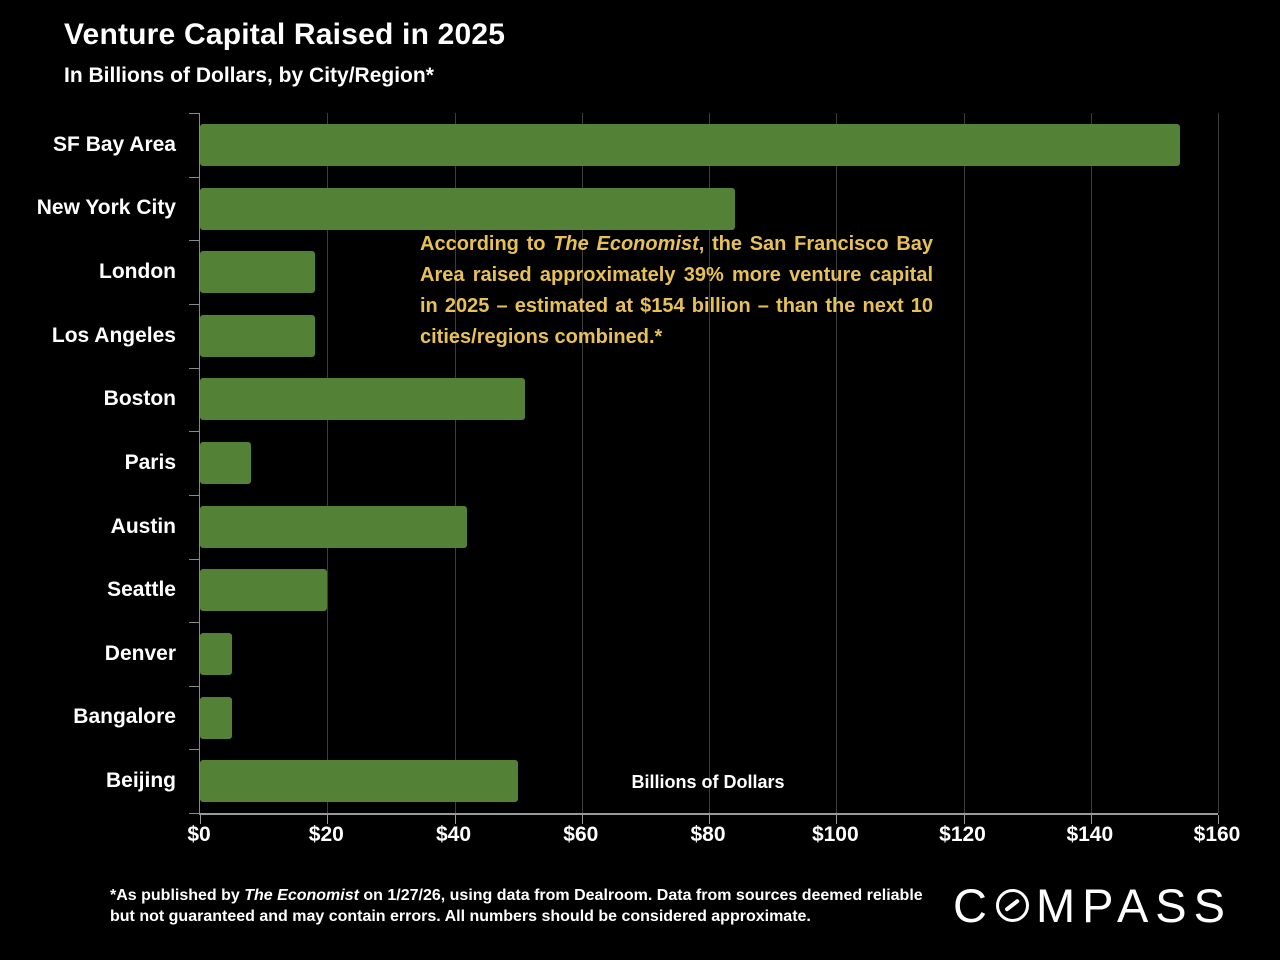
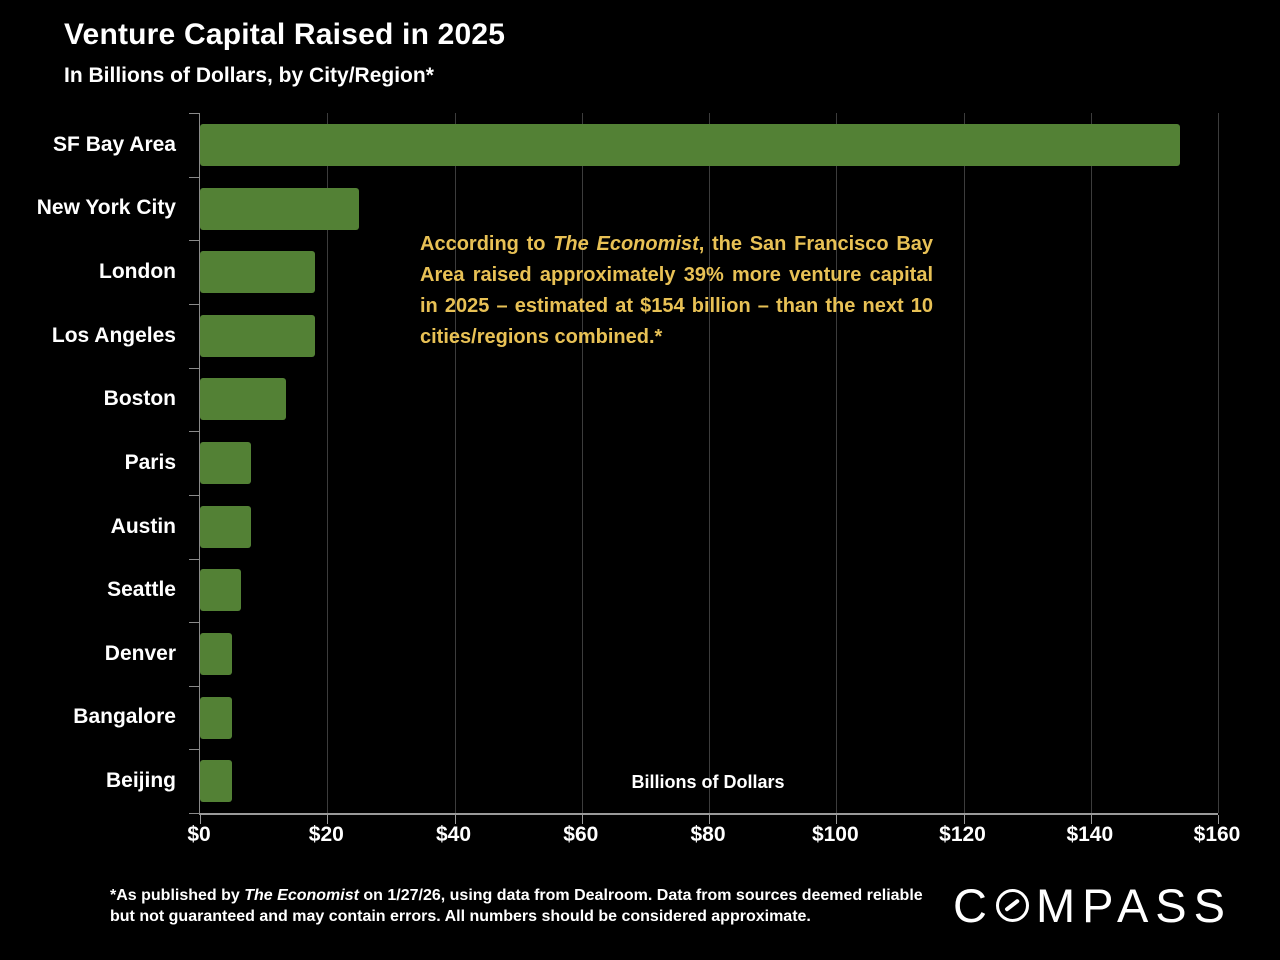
New York City: $84 -> $25
Boston: $51 -> $14
Austin: $42 -> $8
Seattle: $20 -> $6
Beijing: $50 -> $5
